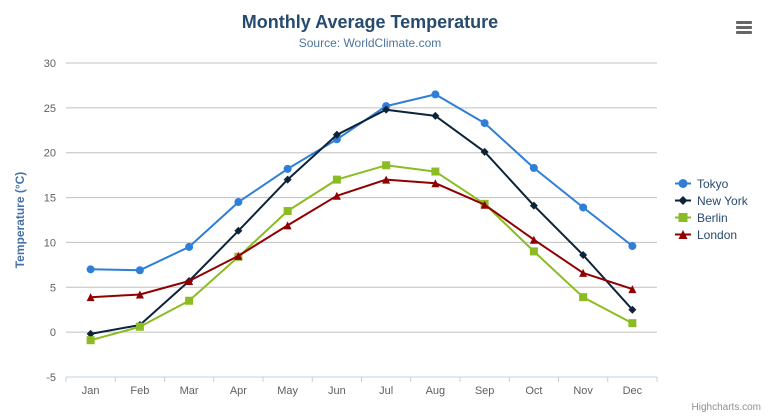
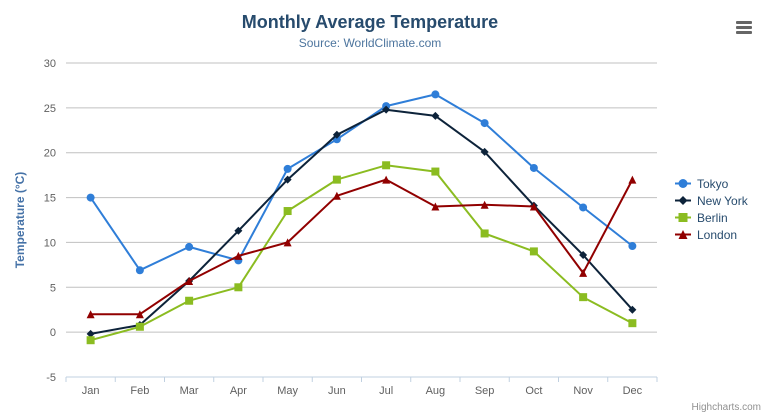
Tokyo/Jan: 7 -> 15
London/Jan: 4 -> 2
London/Feb: 4 -> 2
Tokyo/Apr: 14 -> 8
Berlin/Apr: 8 -> 5
London/May: 12 -> 10
London/Aug: 17 -> 14
Berlin/Sep: 14 -> 11
London/Oct: 10 -> 14
London/Dec: 5 -> 17
